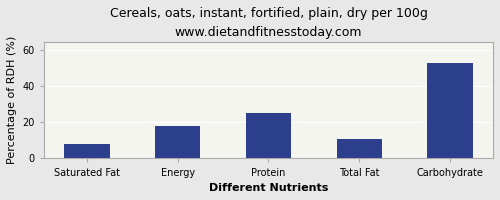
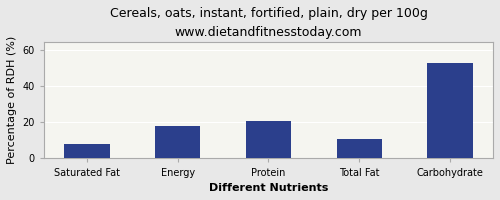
Protein: 25 -> 21
